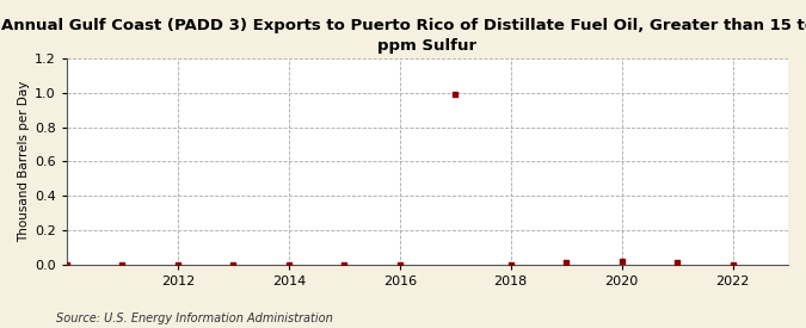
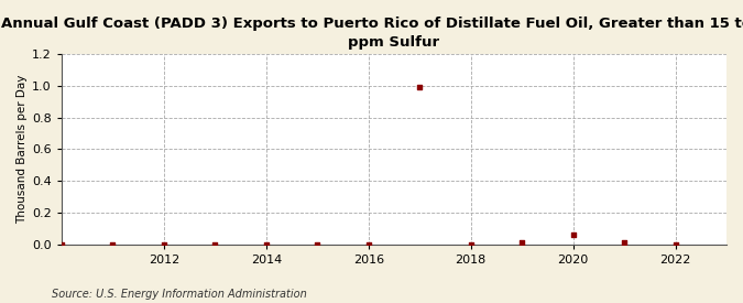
2020: 0.02 -> 0.06
